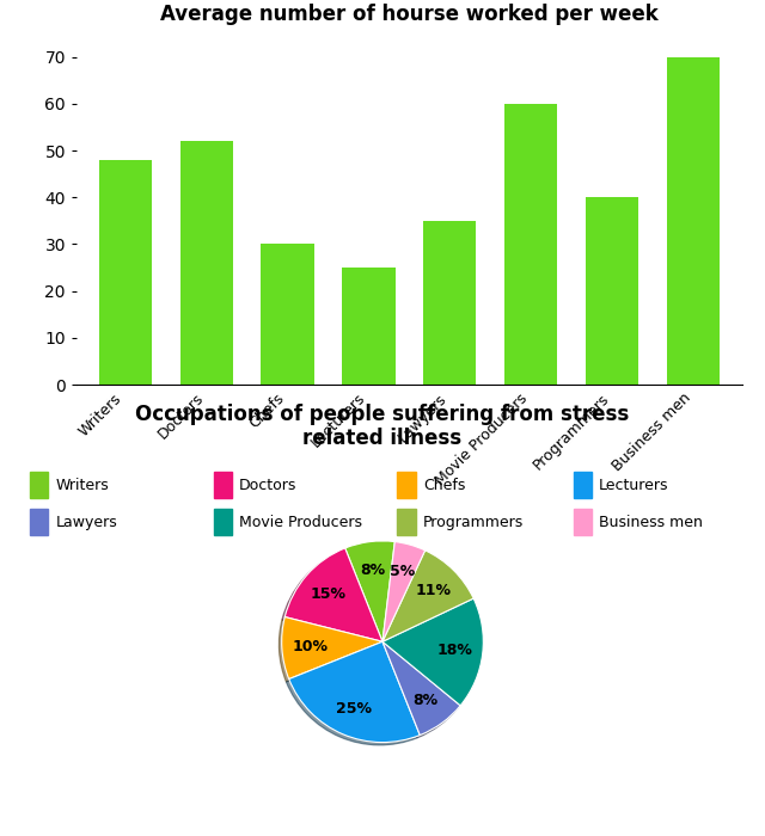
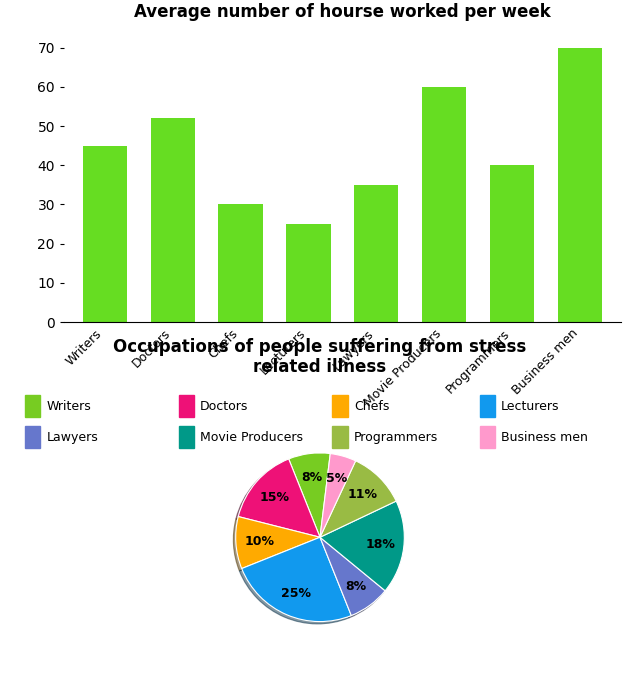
Writers: 48 -> 45
